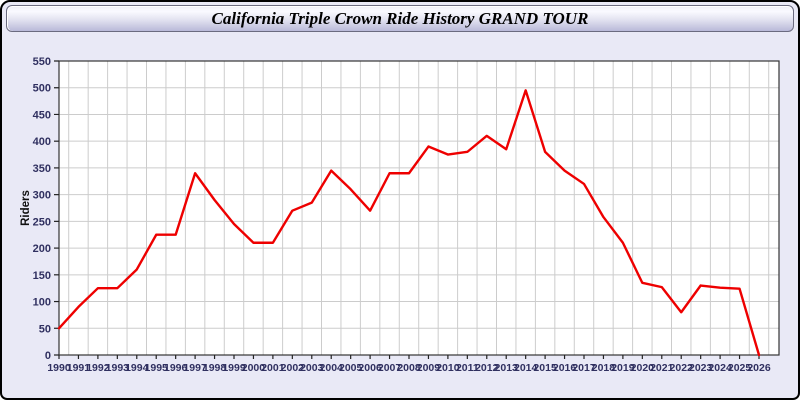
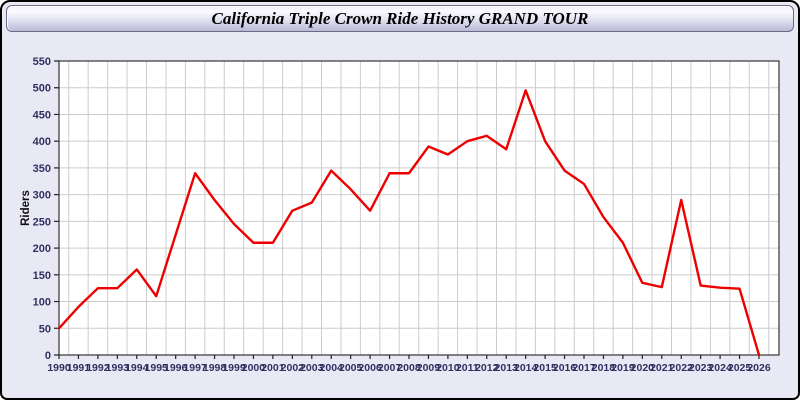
1995: 220 -> 110
2011: 380 -> 400
2015: 380 -> 400
2022: 80 -> 290
